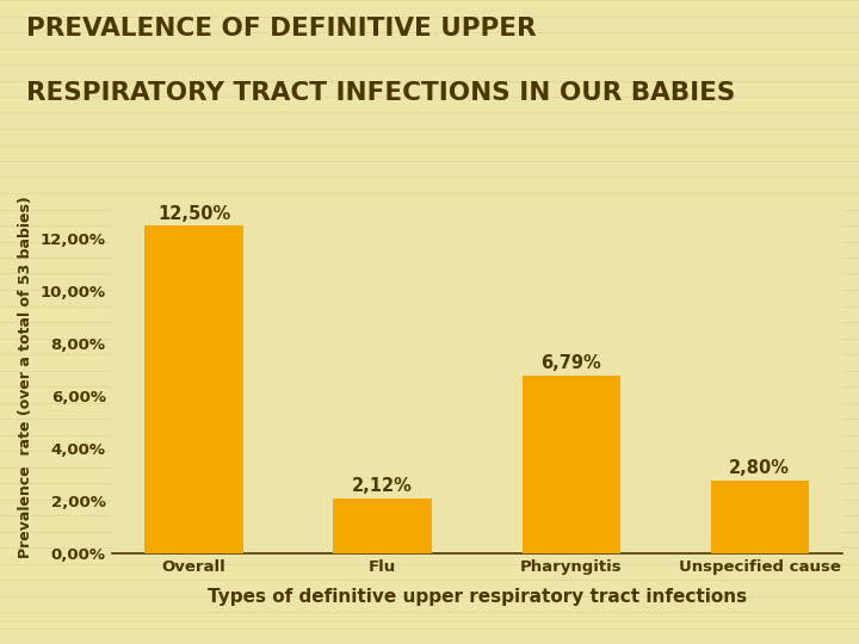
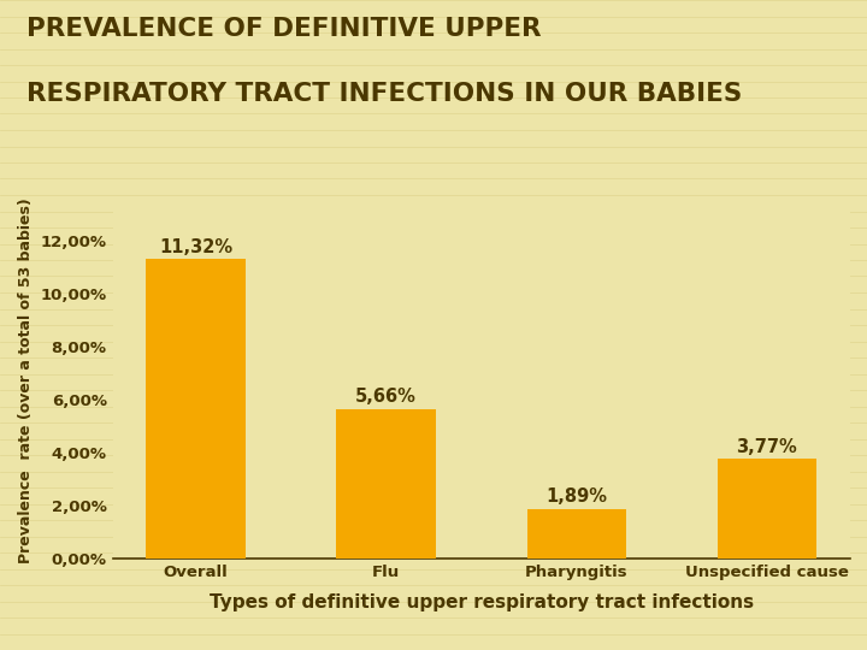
Overall: 12,50% -> 11,32%
Flu: 2,12% -> 5,66%
Pharyngitis: 6,79% -> 1,89%
Unspecified cause: 2,80% -> 3,77%
